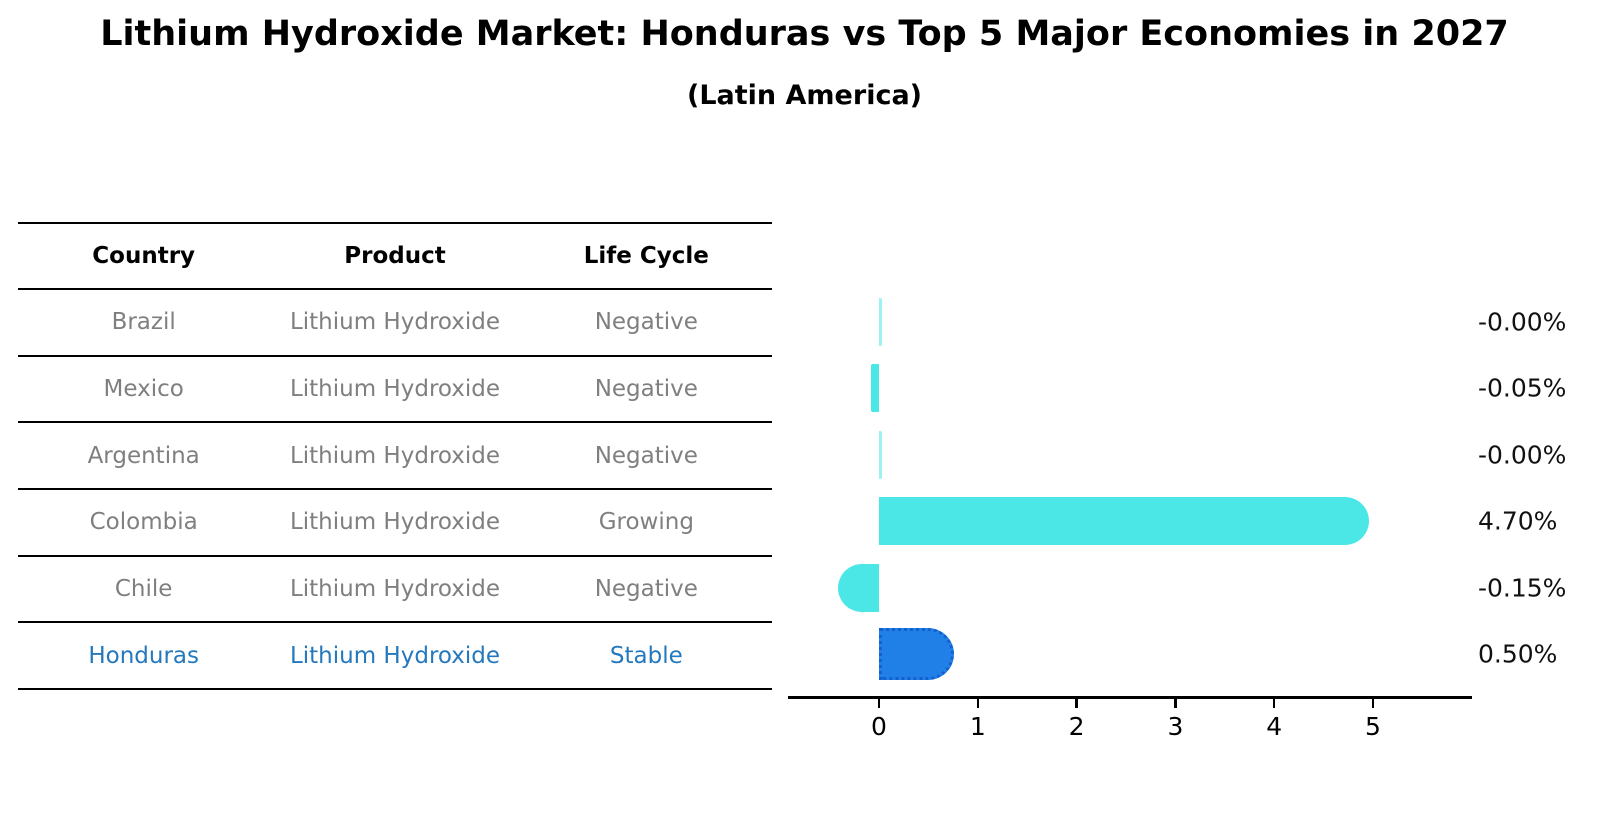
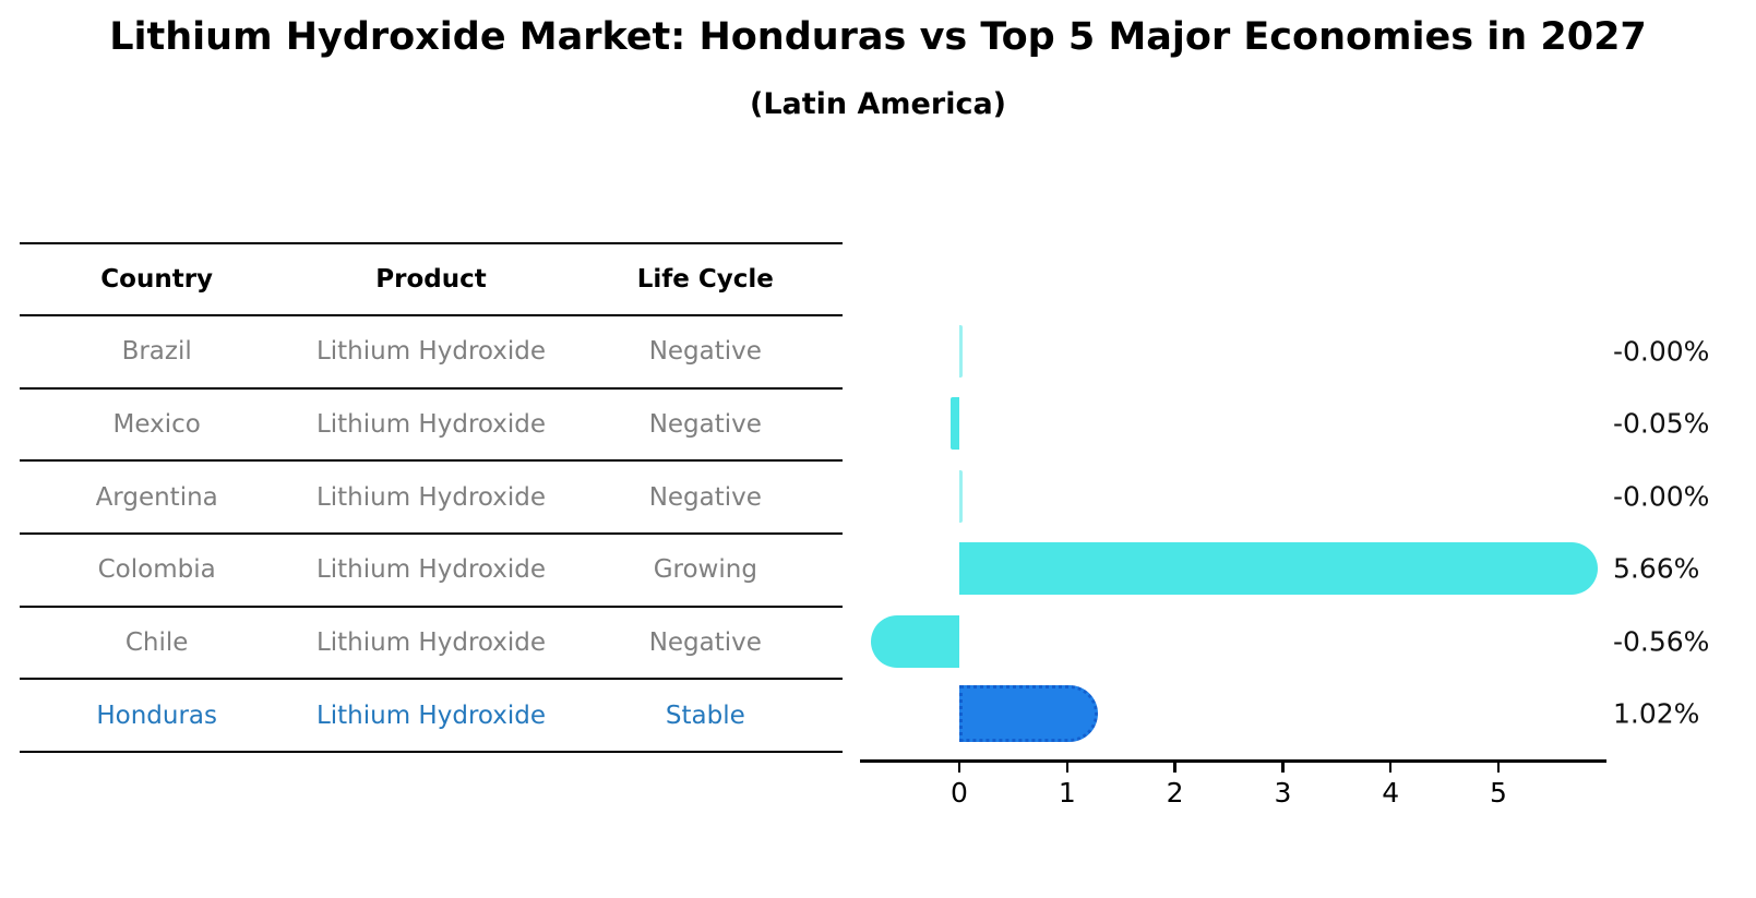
Colombia: 4.70% -> 5.66%
Chile: -0.15% -> -0.56%
Honduras: 0.50% -> 1.02%
